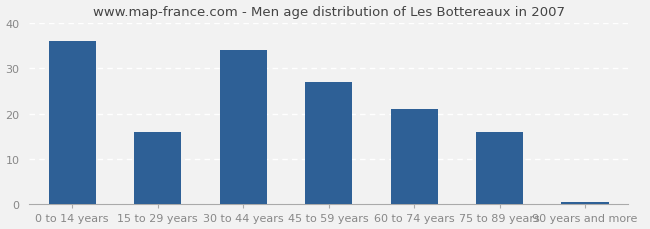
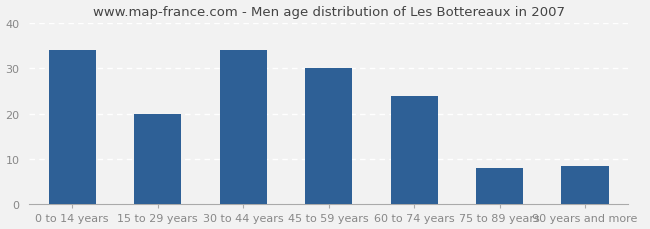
0 to 14 years: 36.0 -> 34.0
15 to 29 years: 16.0 -> 20.0
45 to 59 years: 27.0 -> 30.0
60 to 74 years: 21.0 -> 24.0
75 to 89 years: 16.0 -> 8.0
90 years and more: 0.5 -> 8.5
